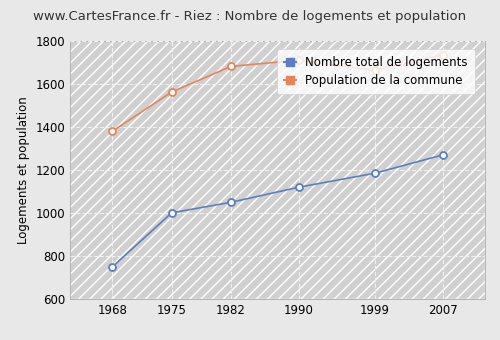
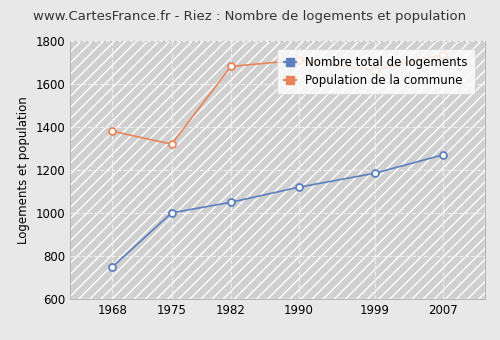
Population de la commune/1975: 1562 -> 1320
